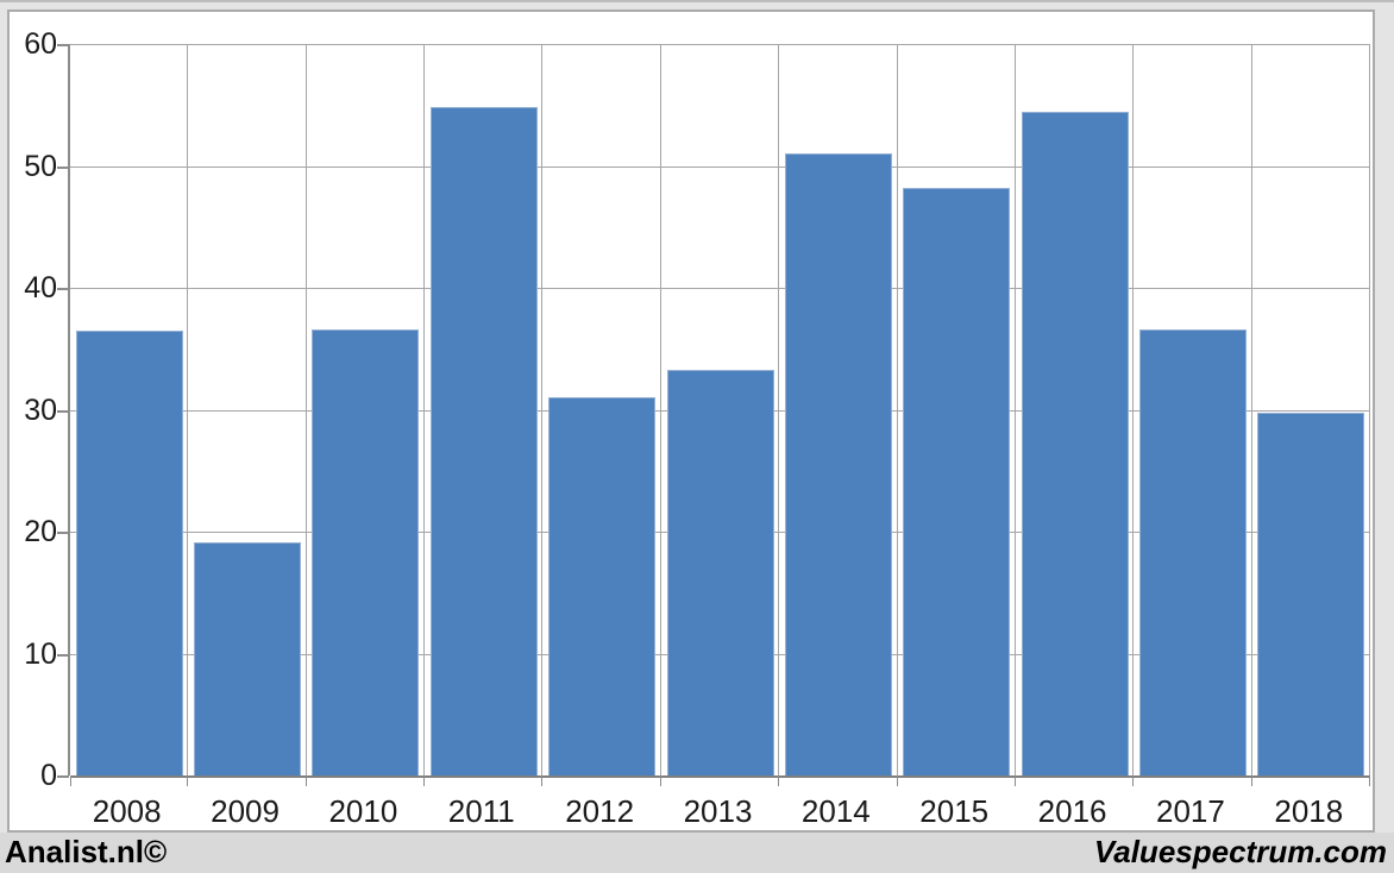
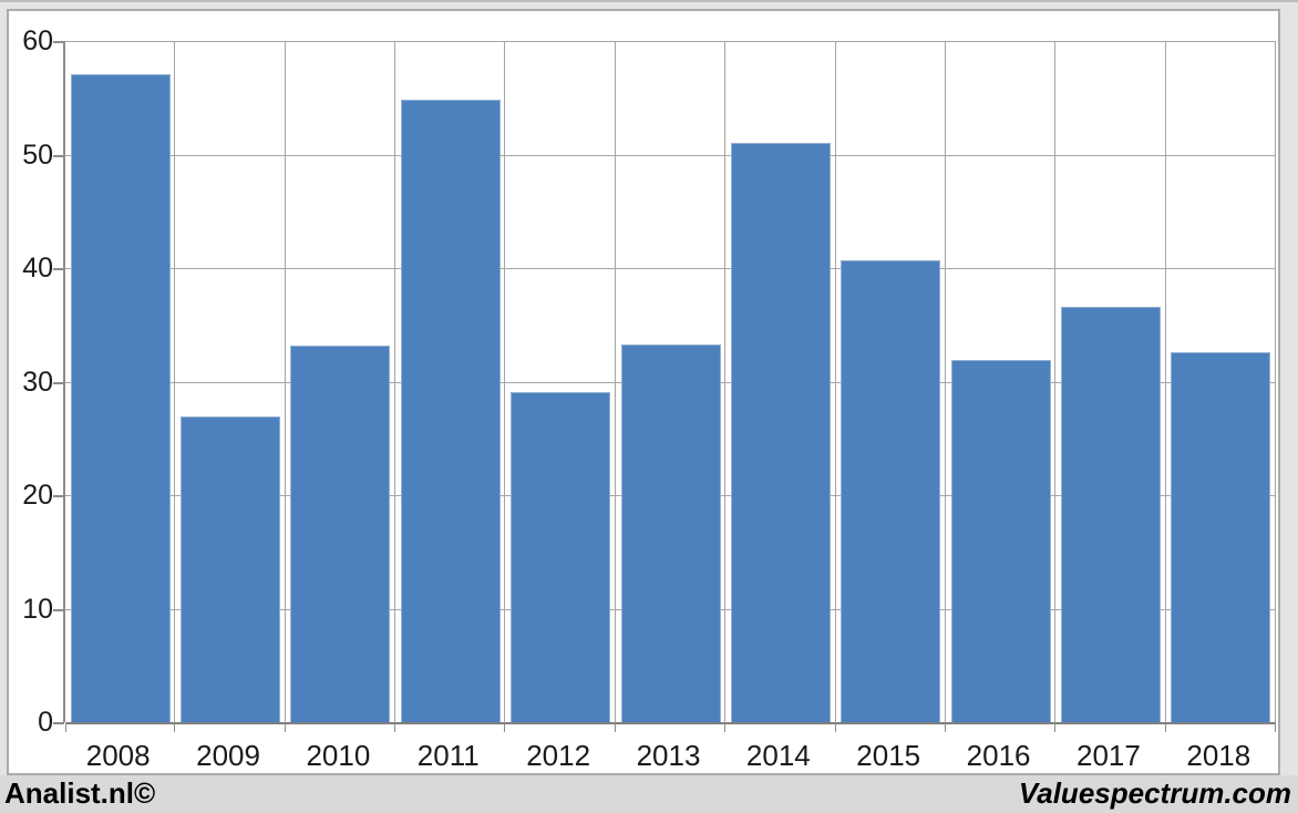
2008: 36.5 -> 57.1
2009: 19.1 -> 26.9
2010: 36.6 -> 33.2
2012: 31.0 -> 29.1
2015: 48.2 -> 40.7
2016: 54.4 -> 31.9
2018: 29.8 -> 32.6
